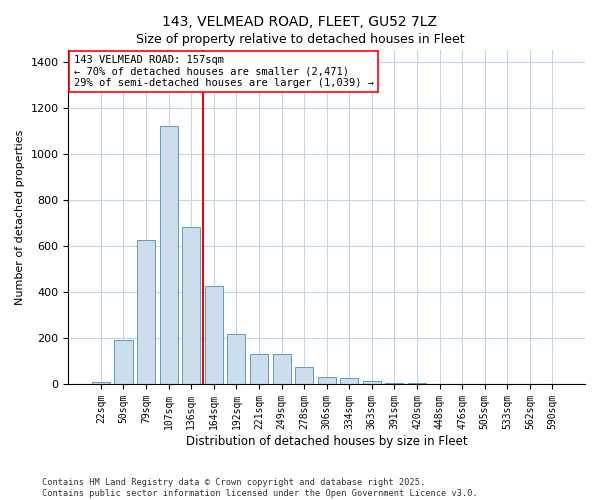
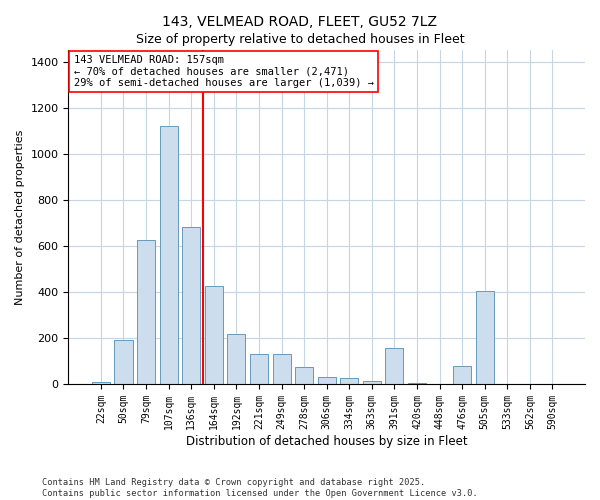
391sqm: 5 -> 155
476sqm: 2 -> 80
505sqm: 1 -> 405
